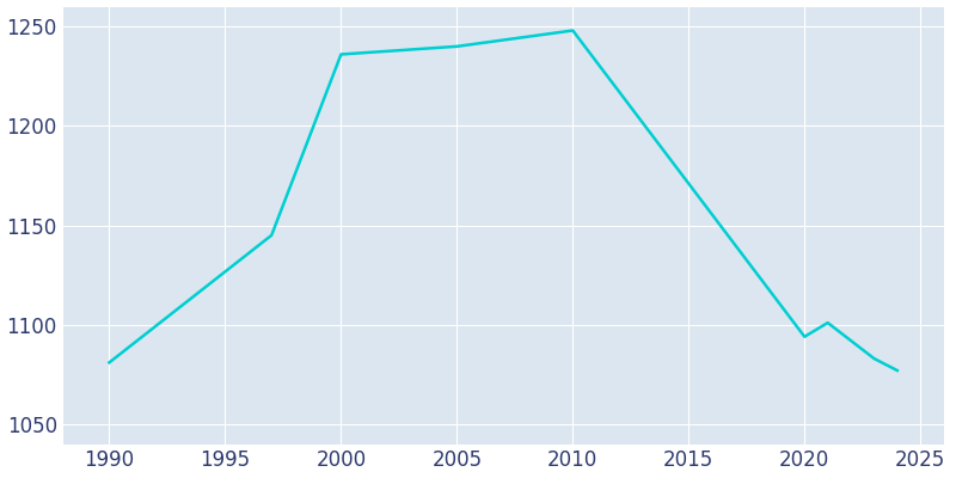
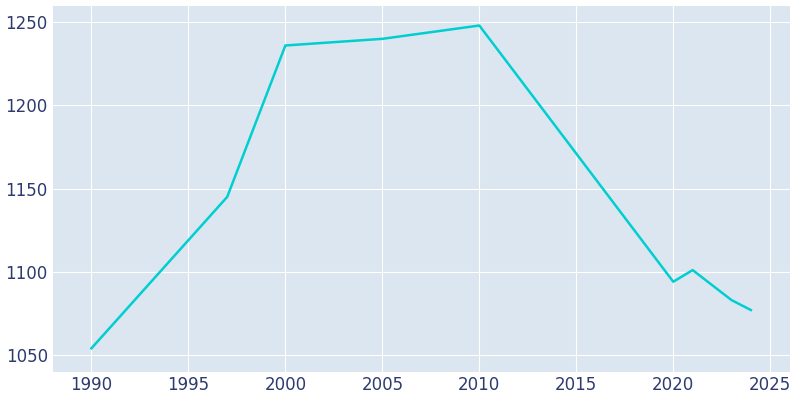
1990: 1081 -> 1054
